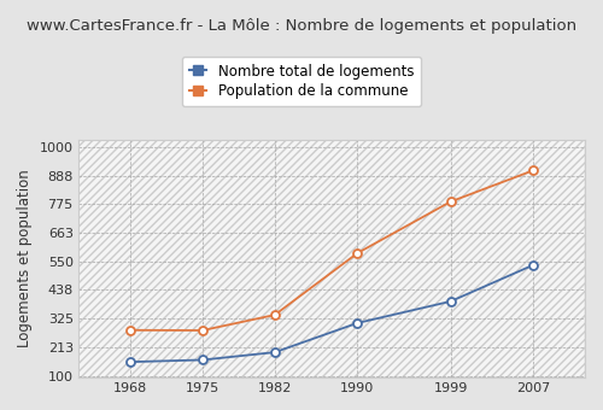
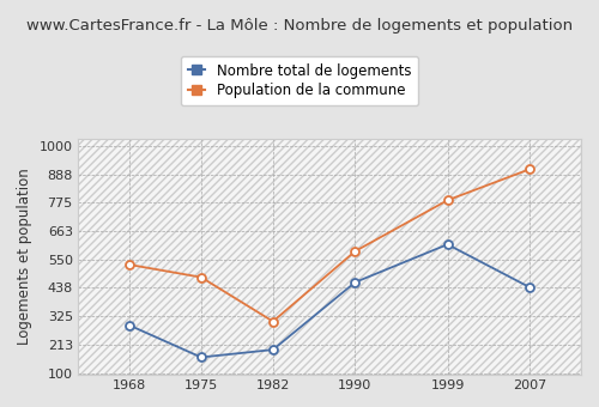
Nombre total de logements/1968: 155 -> 290
Population de la commune/1968: 280 -> 530
Population de la commune/1975: 279 -> 480
Population de la commune/1982: 340 -> 305
Nombre total de logements/1990: 308 -> 460
Nombre total de logements/1999: 393 -> 610
Nombre total de logements/2007: 536 -> 440
